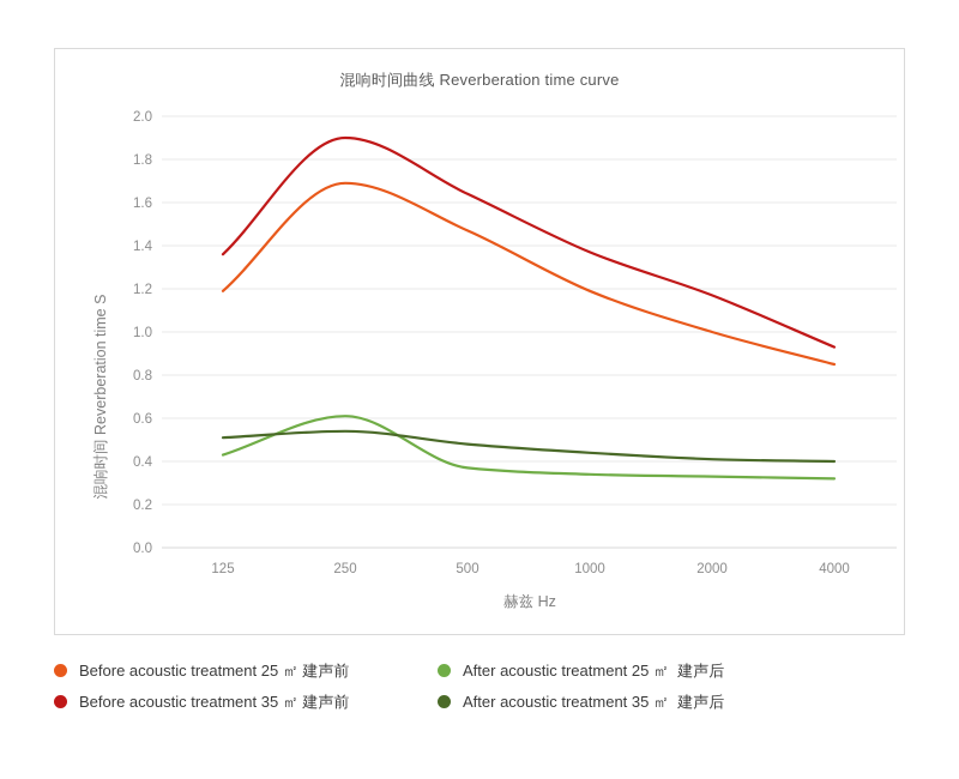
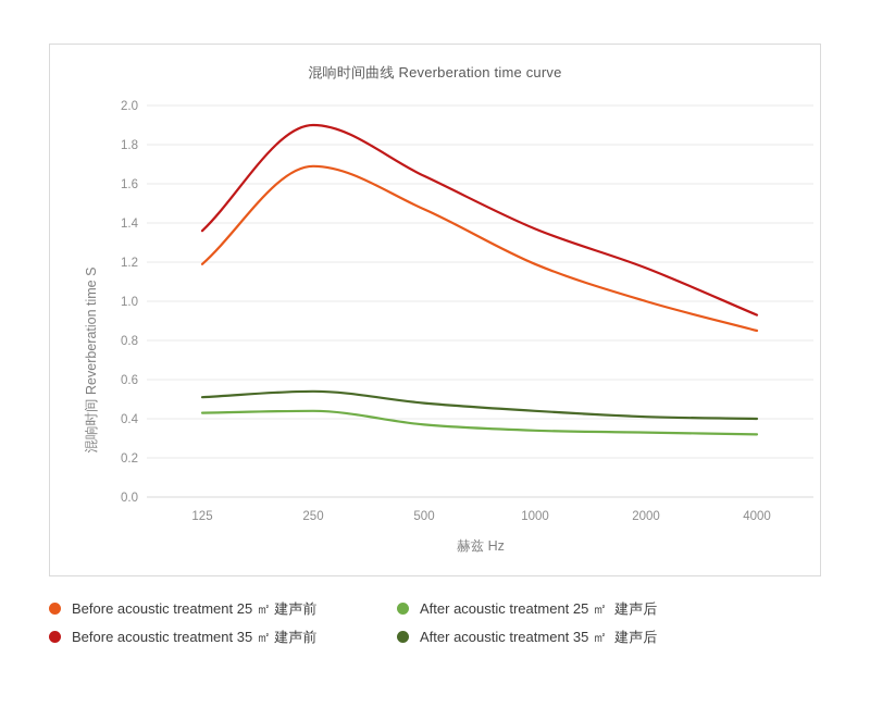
After acoustic treatment 25 ㎡ 建声后/250: 0.61 -> 0.44
